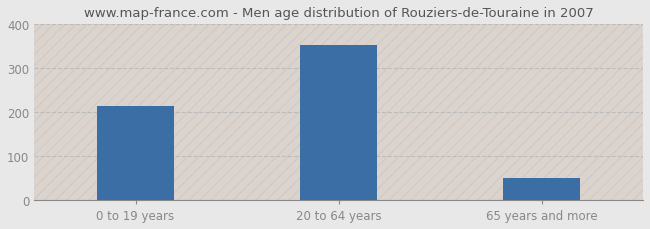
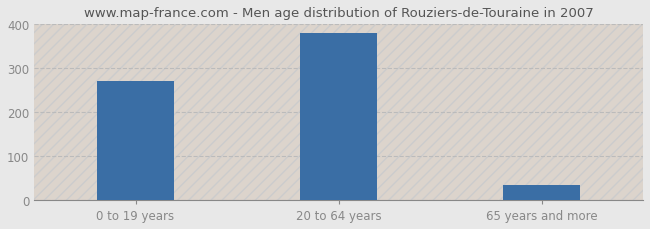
0 to 19 years: 213 -> 270
20 to 64 years: 352 -> 380
65 years and more: 50 -> 35
